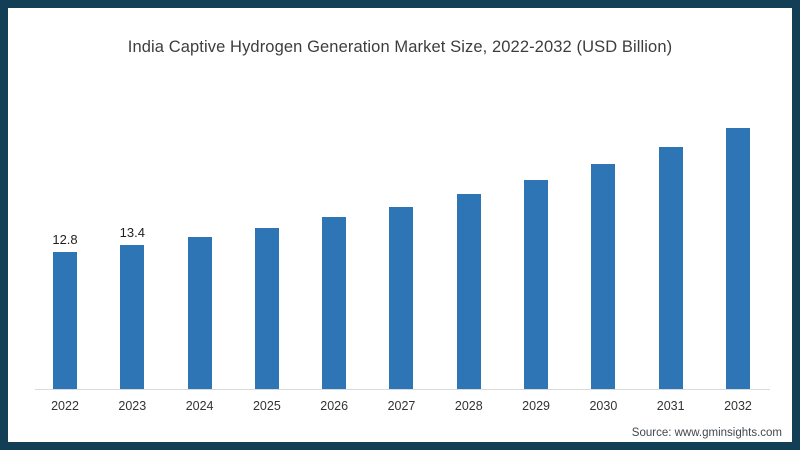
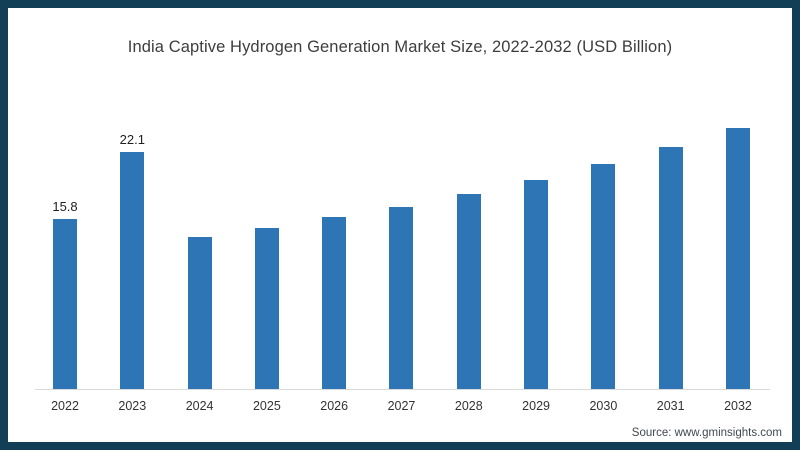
2022: 12.8 -> 15.8
2023: 13.4 -> 22.1
